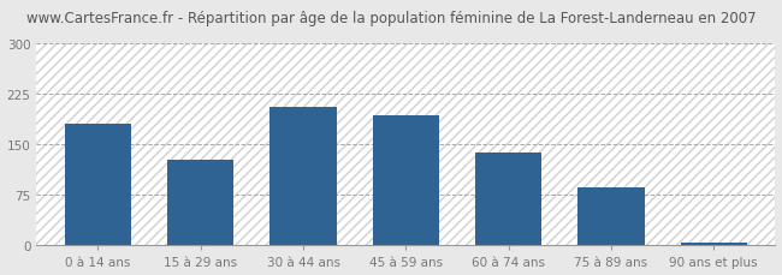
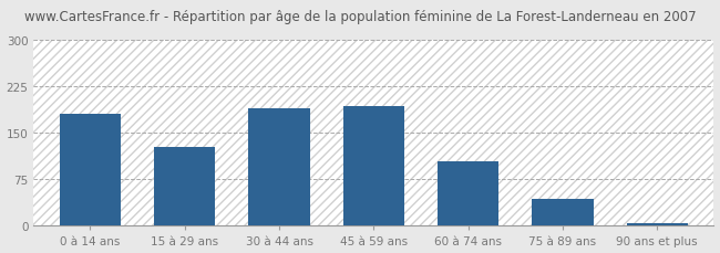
30 à 44 ans: 206 -> 190
60 à 74 ans: 138 -> 105
75 à 89 ans: 86 -> 43
